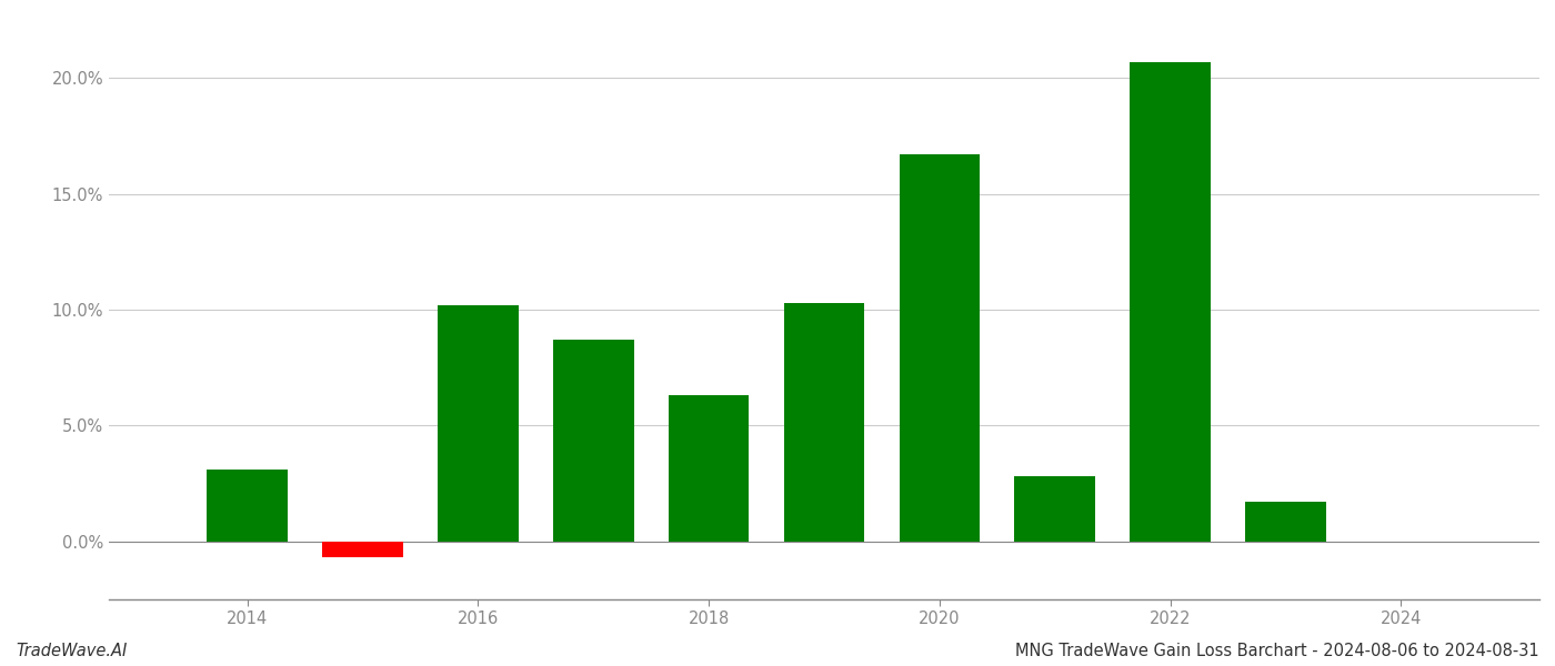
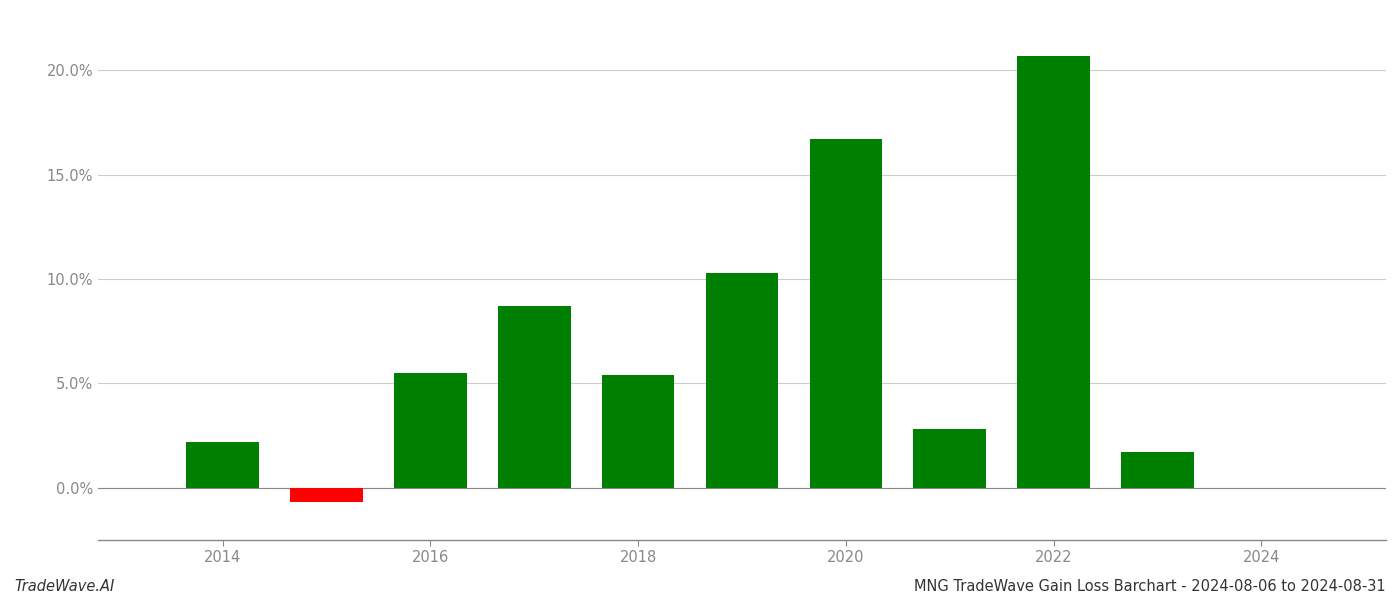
2014: 3.1% -> 2.2%
2016: 10.2% -> 5.5%
2018: 6.3% -> 5.4%
